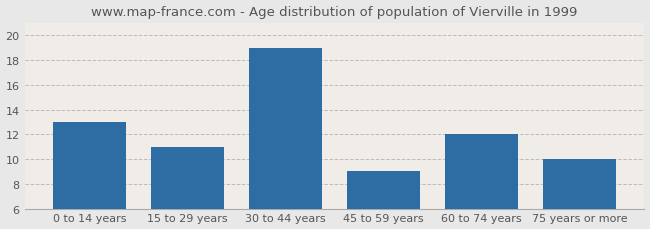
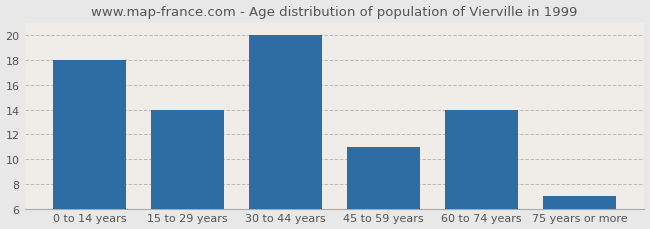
0 to 14 years: 13 -> 18
15 to 29 years: 11 -> 14
30 to 44 years: 19 -> 20
45 to 59 years: 9 -> 11
60 to 74 years: 12 -> 14
75 years or more: 10 -> 7
